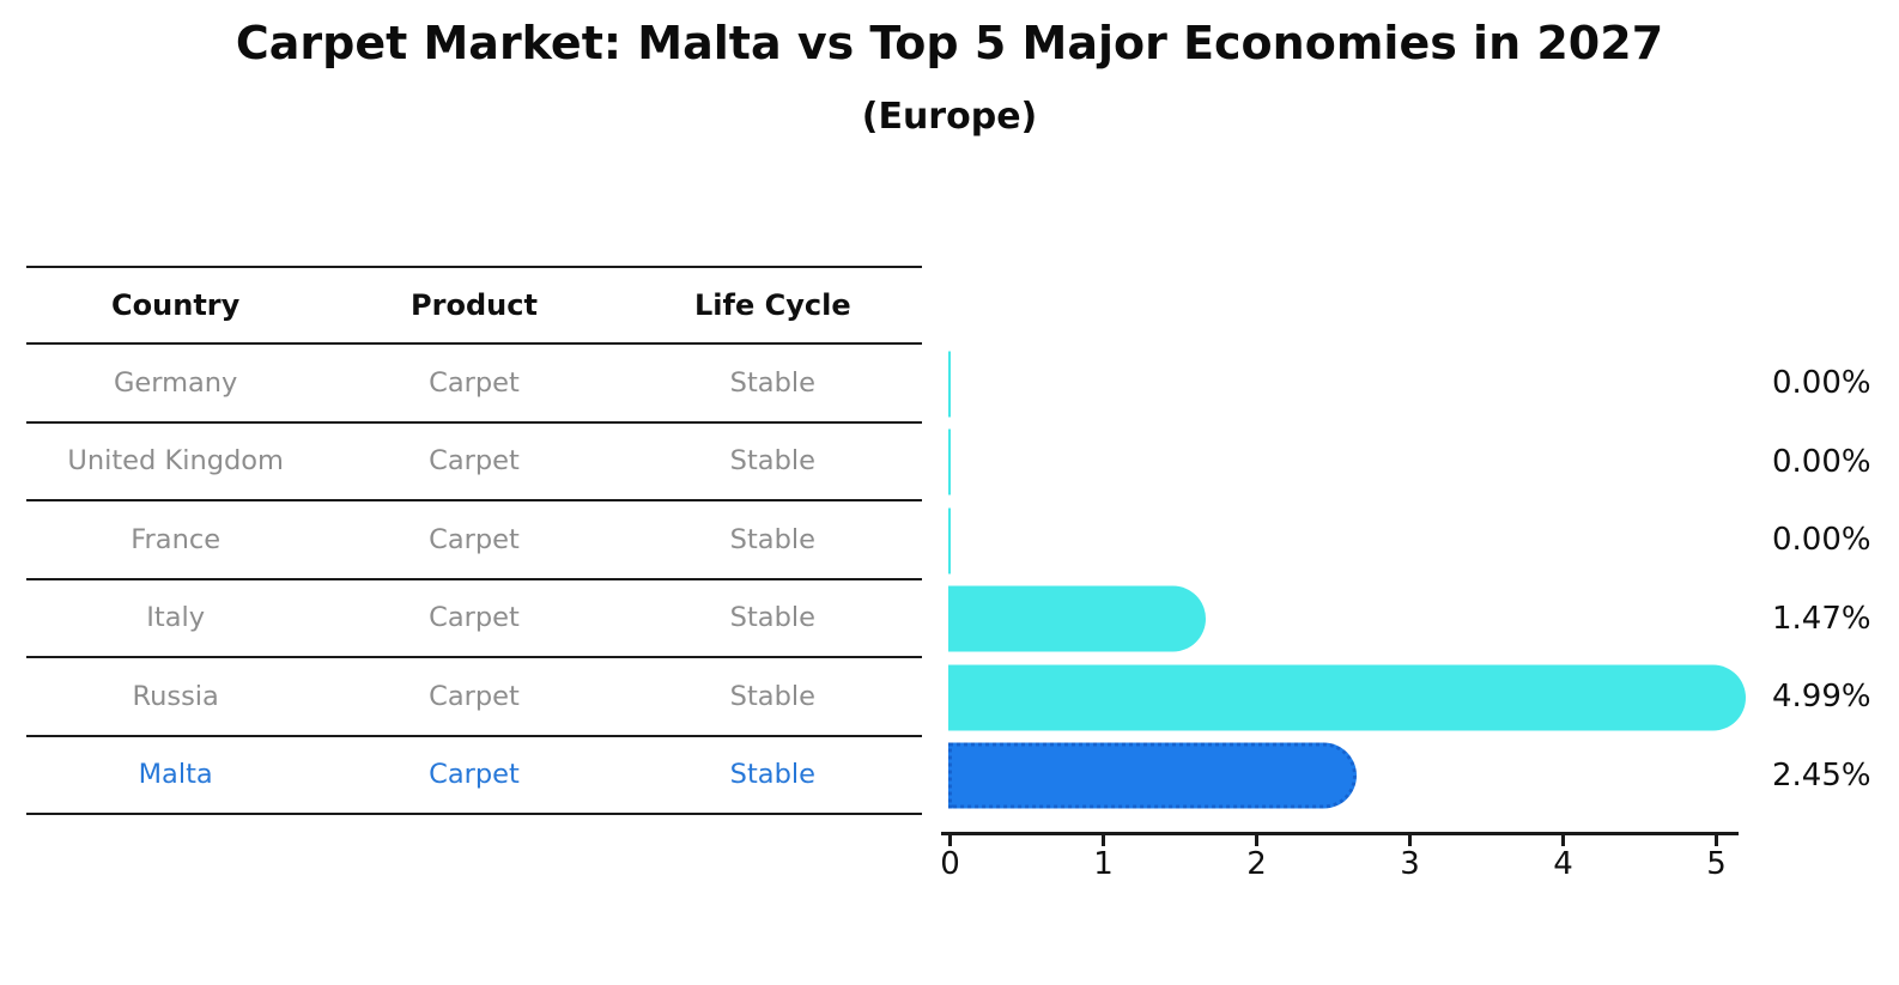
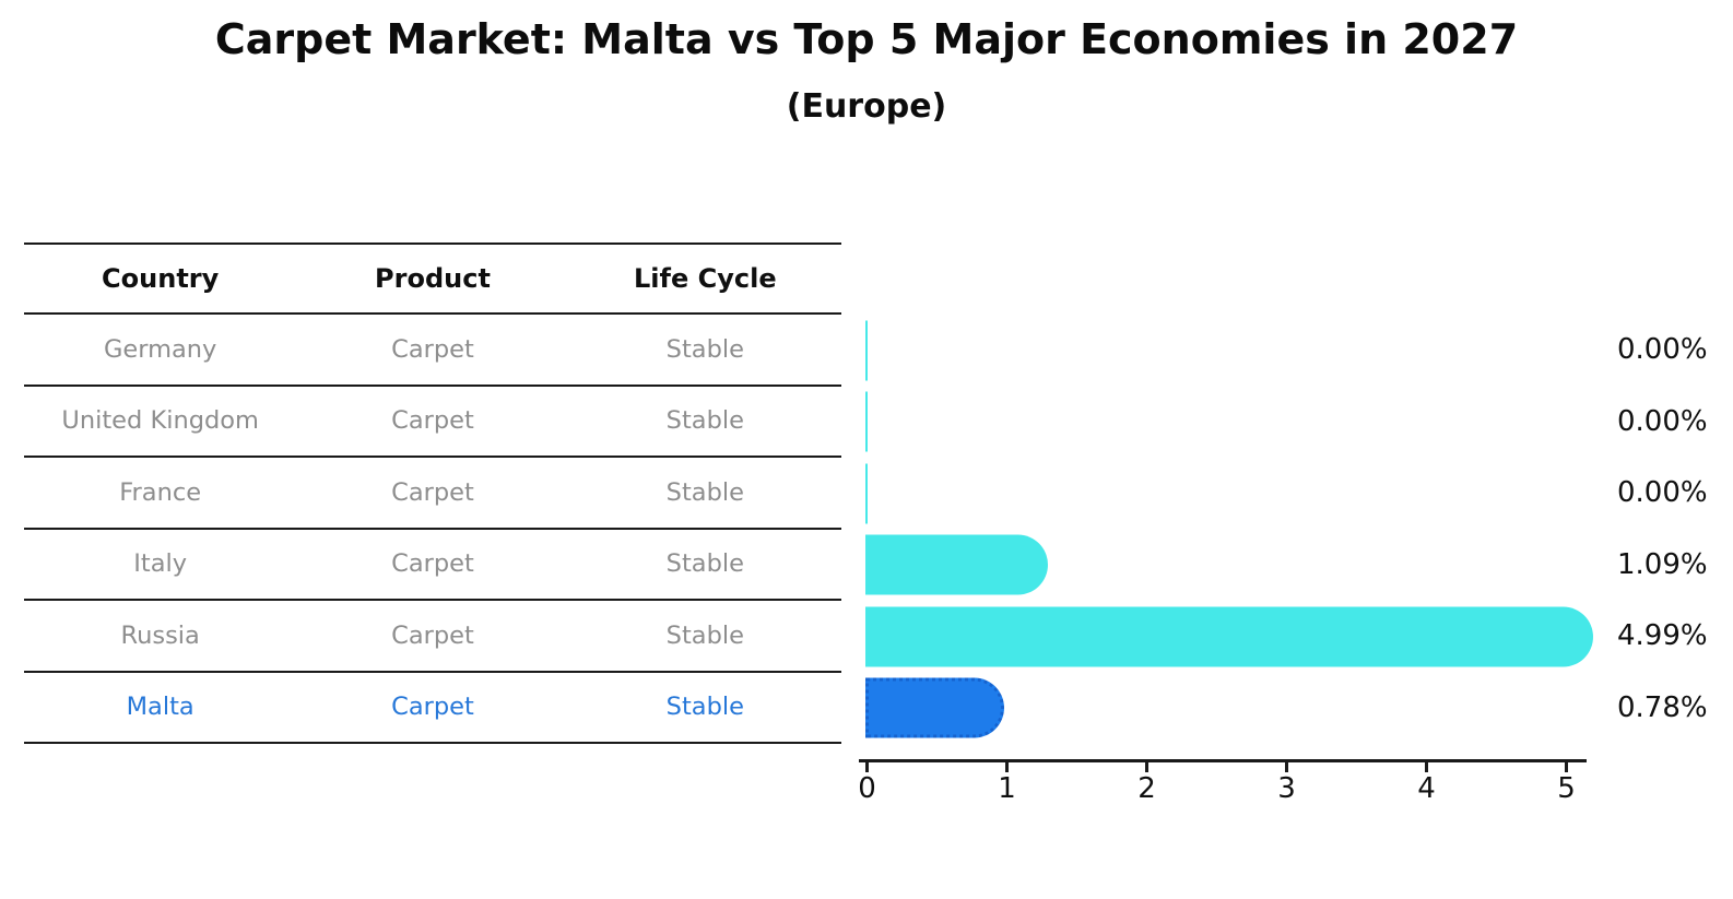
Italy: 1.47% -> 1.09%
Malta: 2.45% -> 0.78%
